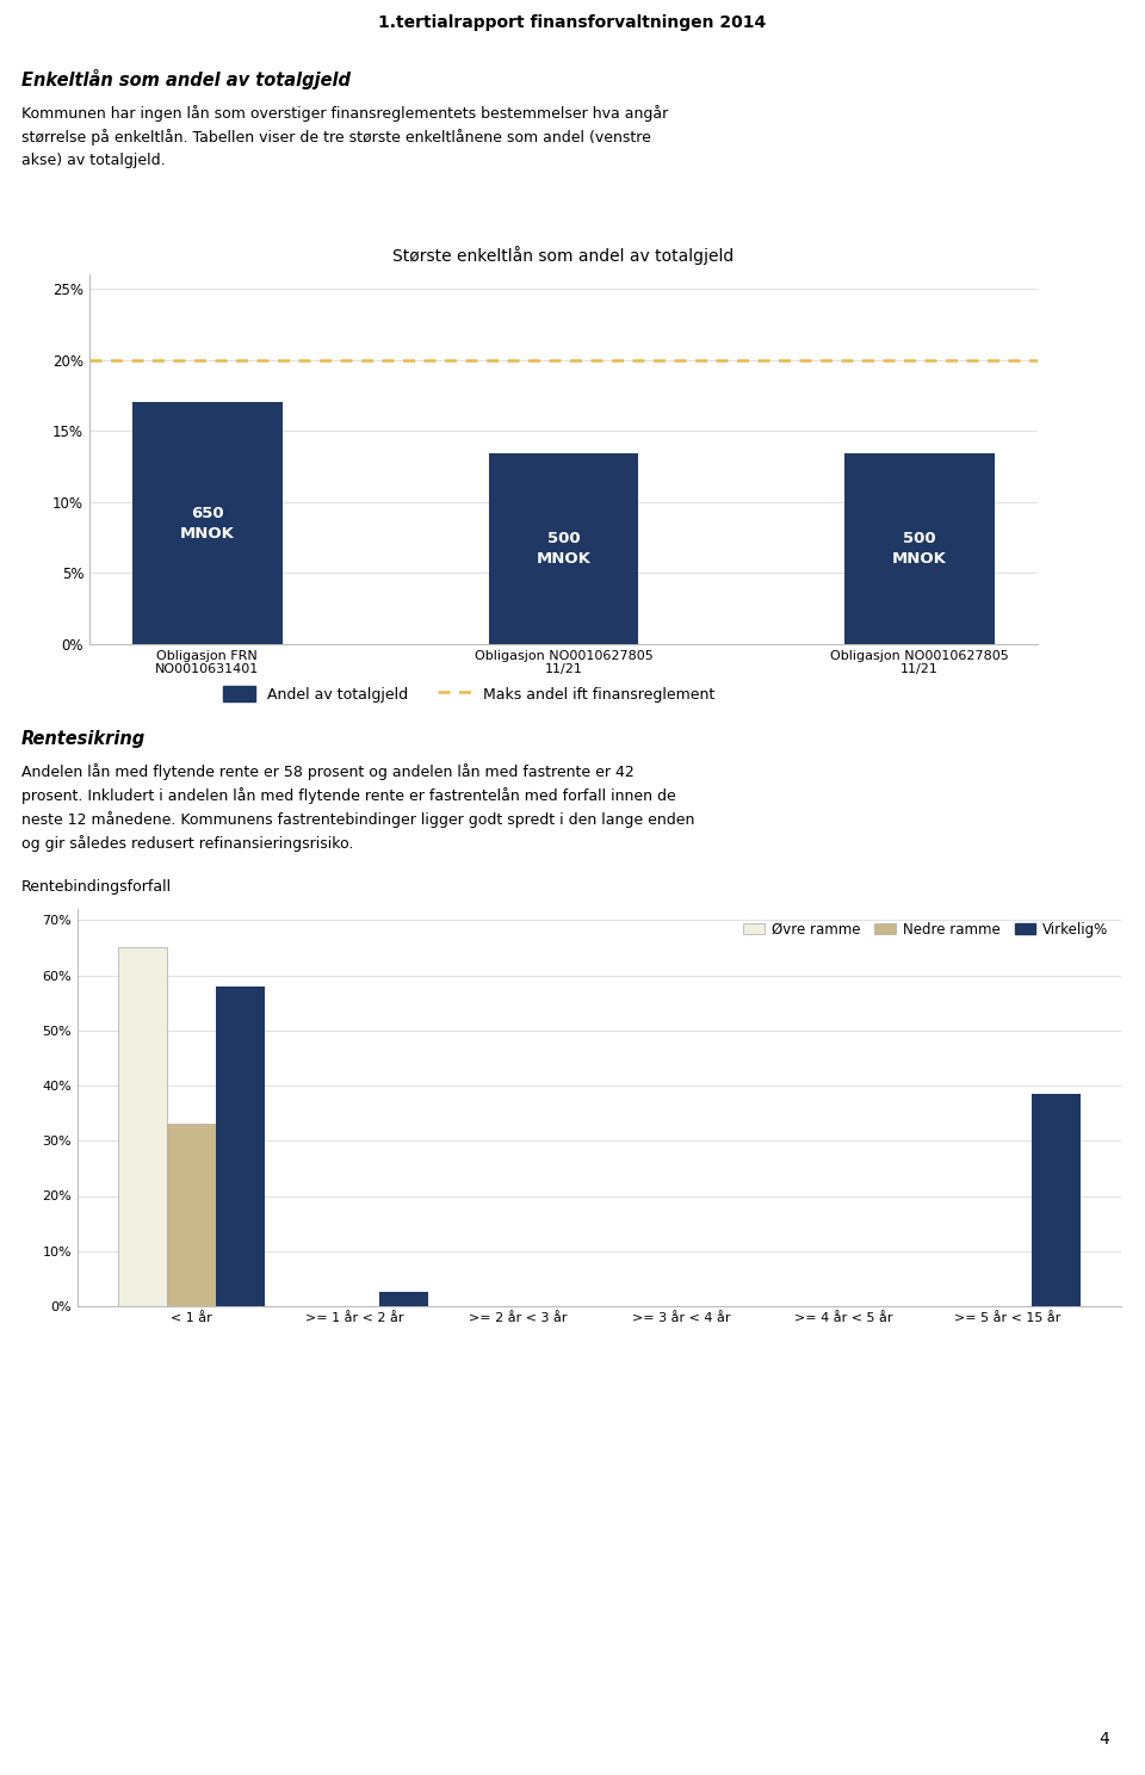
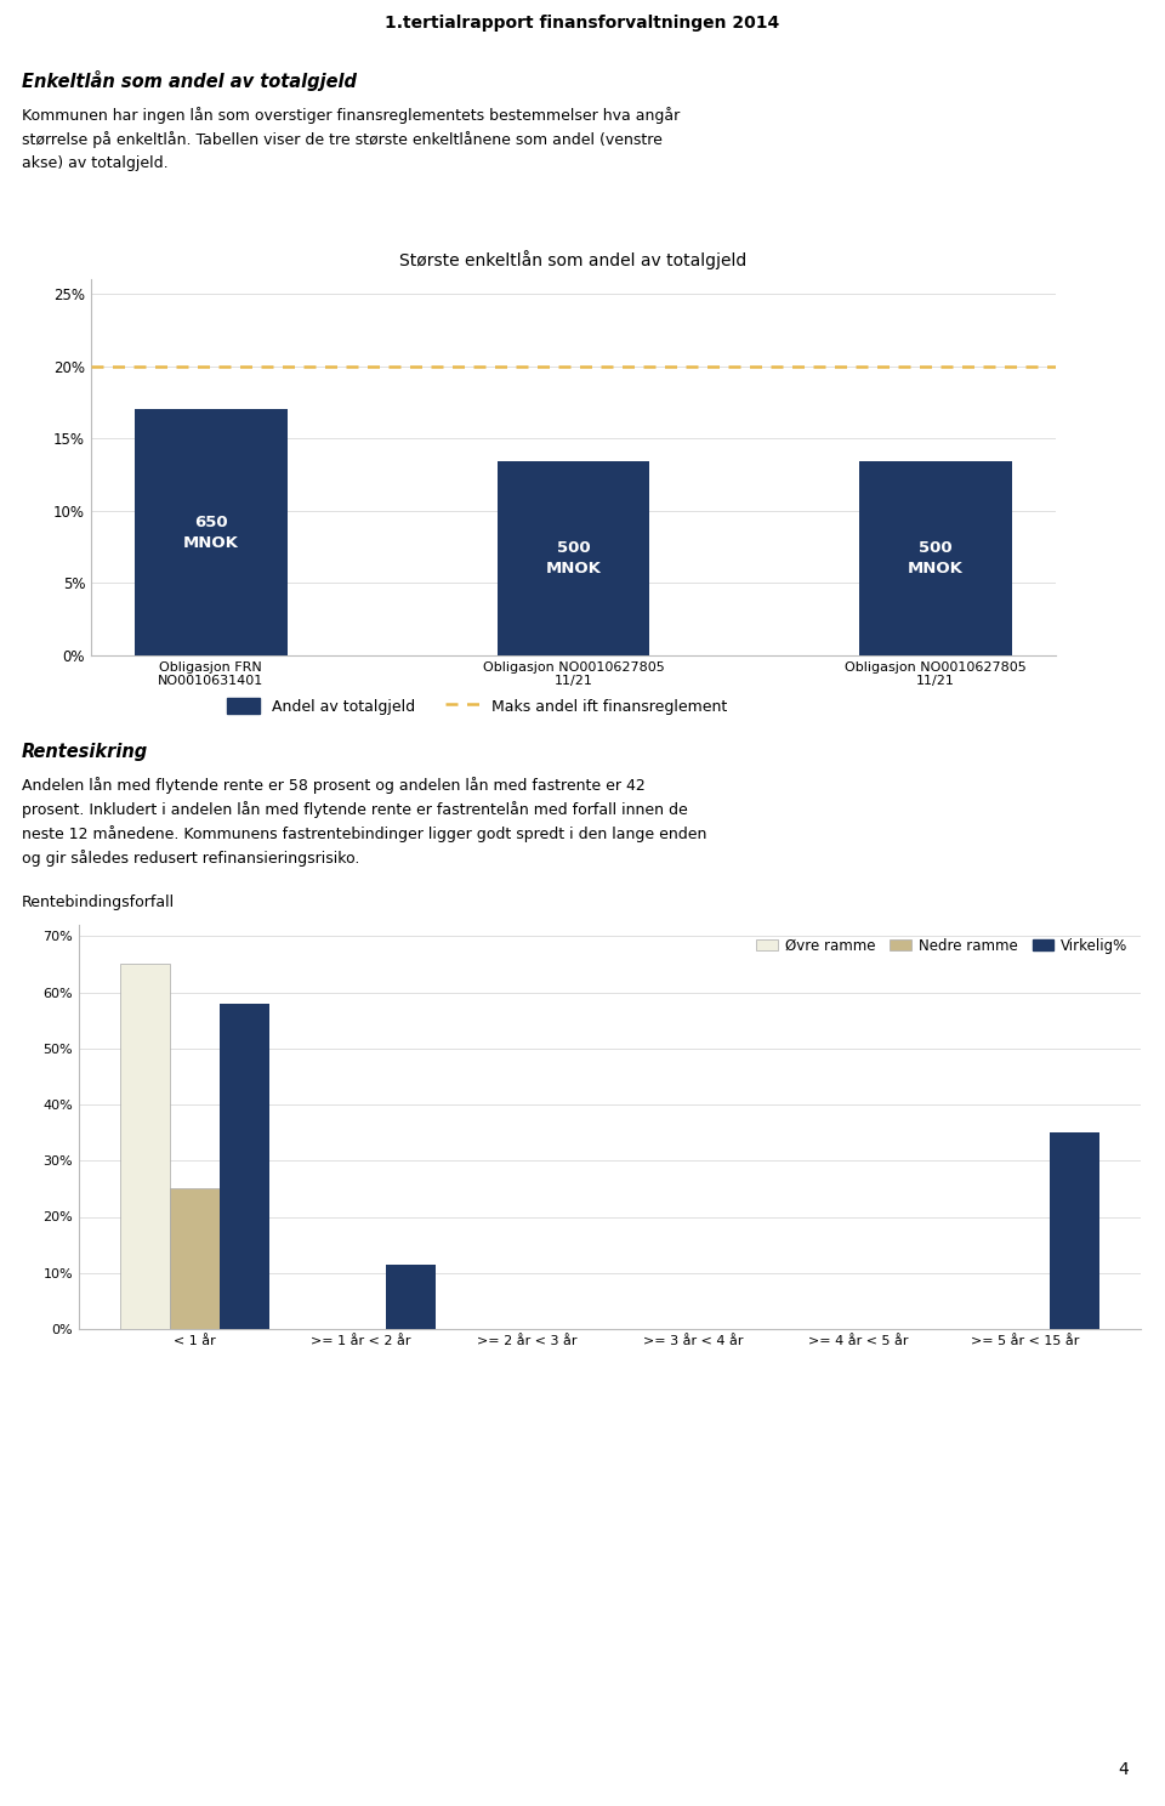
Nedre ramme/< 1 år: 33% -> 25%
Virkelig%/>= 1 år < 2 år: 2.5% -> 11.5%
Virkelig%/>= 5 år < 15 år: 38.5% -> 35.0%
